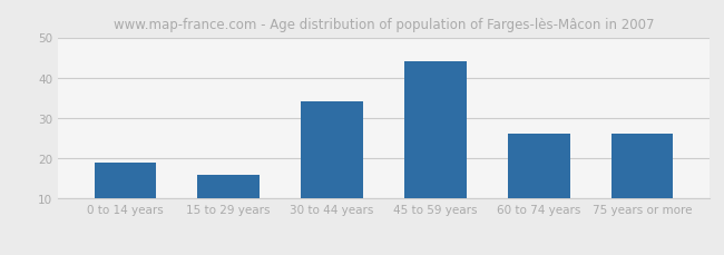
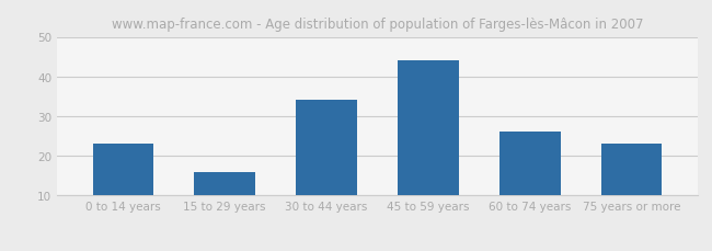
0 to 14 years: 19 -> 23
75 years or more: 26 -> 23
